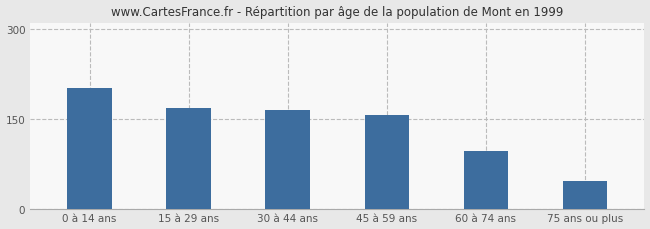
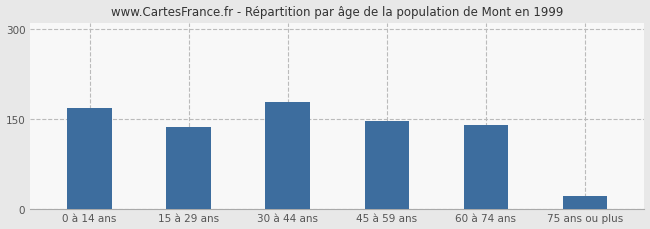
0 à 14 ans: 202 -> 168
15 à 29 ans: 168 -> 136
30 à 44 ans: 164 -> 178
45 à 59 ans: 156 -> 146
60 à 74 ans: 96 -> 139
75 ans ou plus: 46 -> 21
